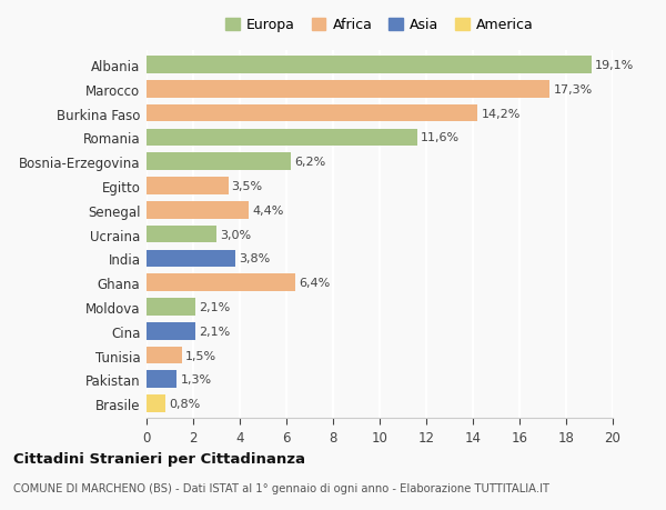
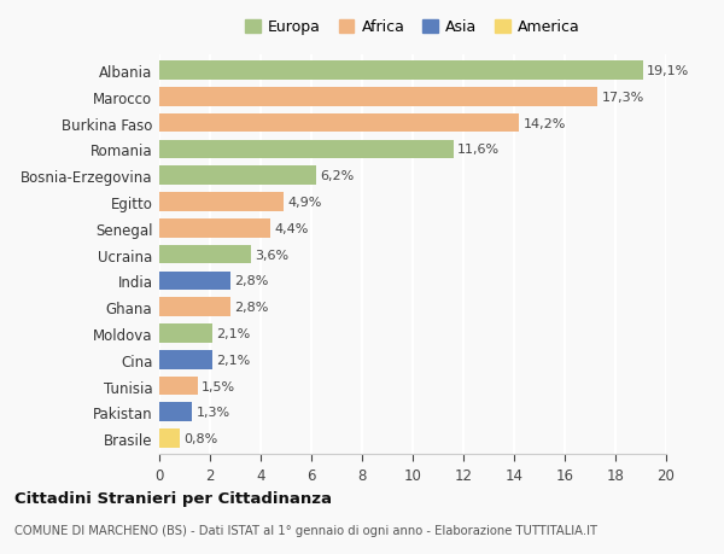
Egitto: 3,5% -> 4,9%
Ucraina: 3,0% -> 3,6%
India: 3,8% -> 2,8%
Ghana: 6,4% -> 2,8%
